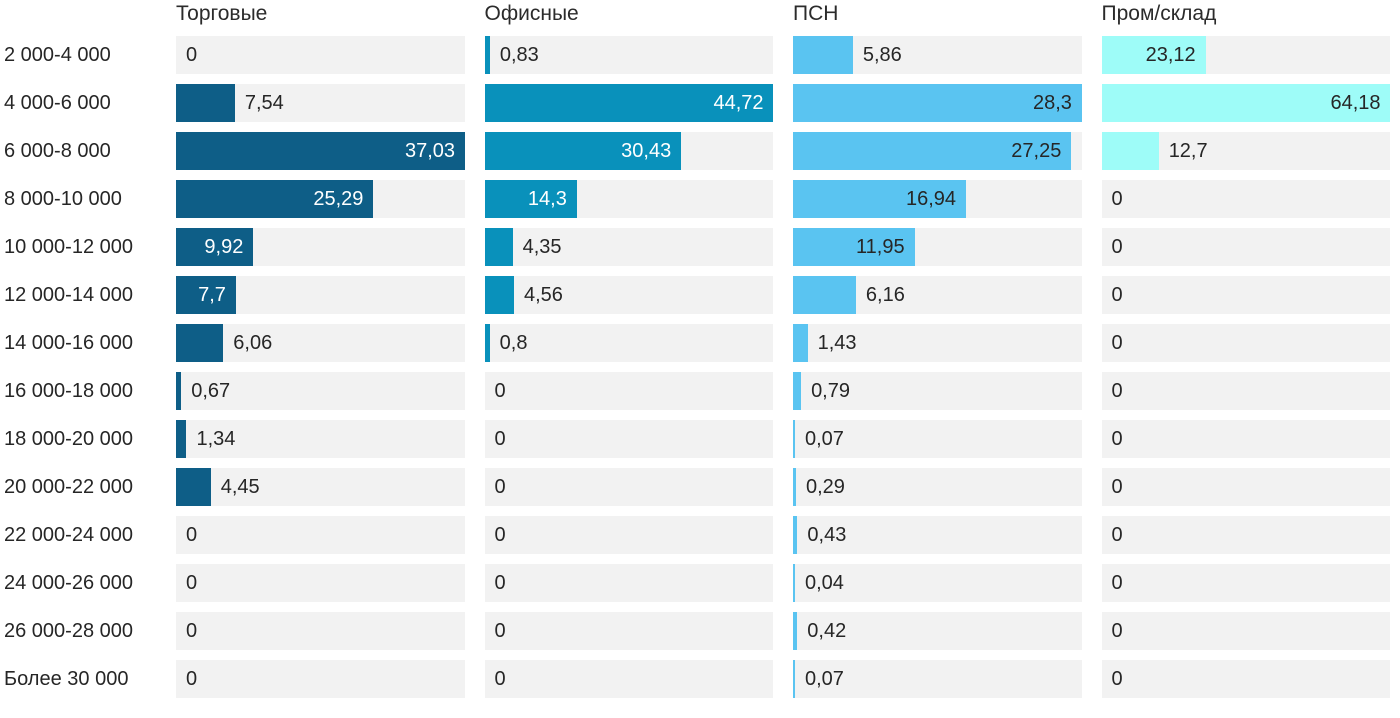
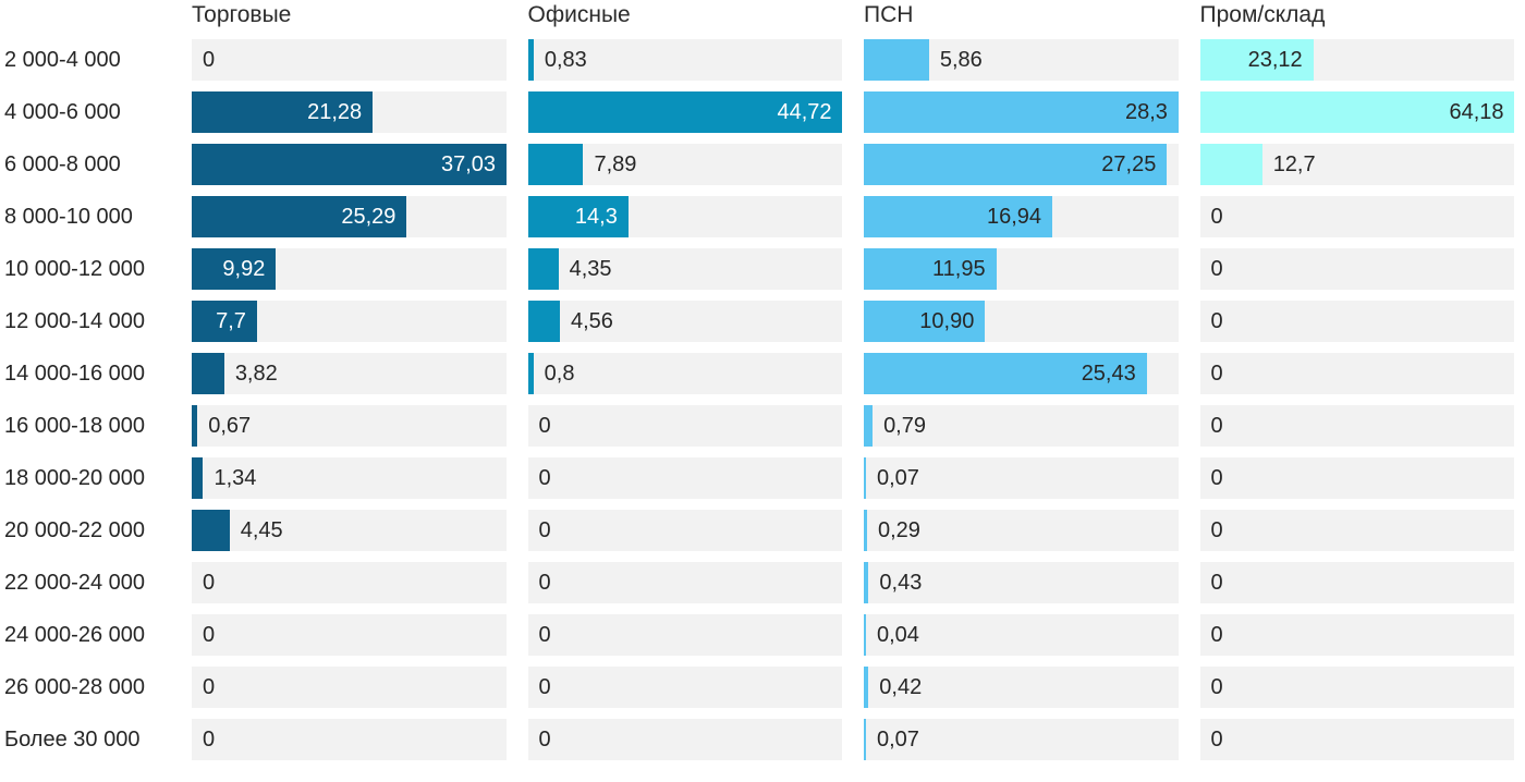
Торговые/4 000-6 000: 7,54 -> 21,28
Офисные/6 000-8 000: 30,43 -> 7,89
ПСН/12 000-14 000: 6,16 -> 10,90
Торговые/14 000-16 000: 6,06 -> 3,82
ПСН/14 000-16 000: 1,43 -> 25,43
